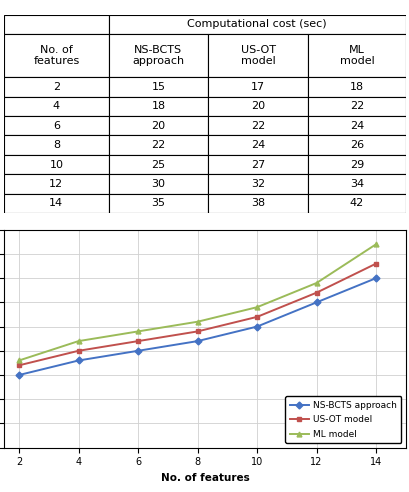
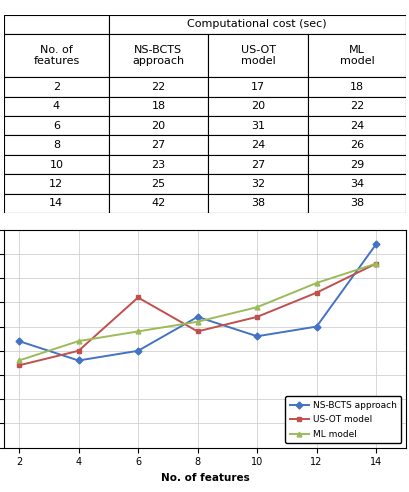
NS-BCTS approach/2: 15 -> 22
US-OT model/6: 22 -> 31
NS-BCTS approach/8: 22 -> 27
NS-BCTS approach/10: 25 -> 23
NS-BCTS approach/12: 30 -> 25
NS-BCTS approach/14: 35 -> 42
ML model/14: 42 -> 38
